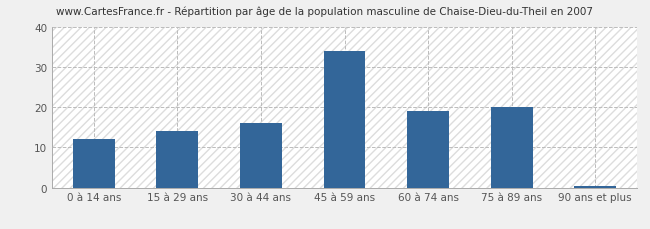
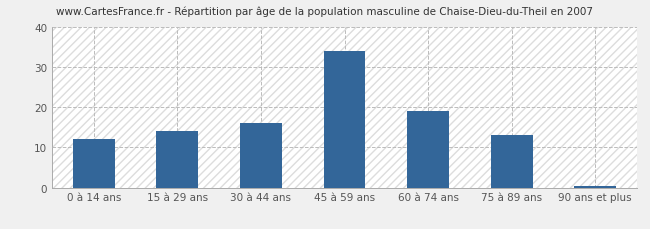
75 à 89 ans: 20.0 -> 13.0
